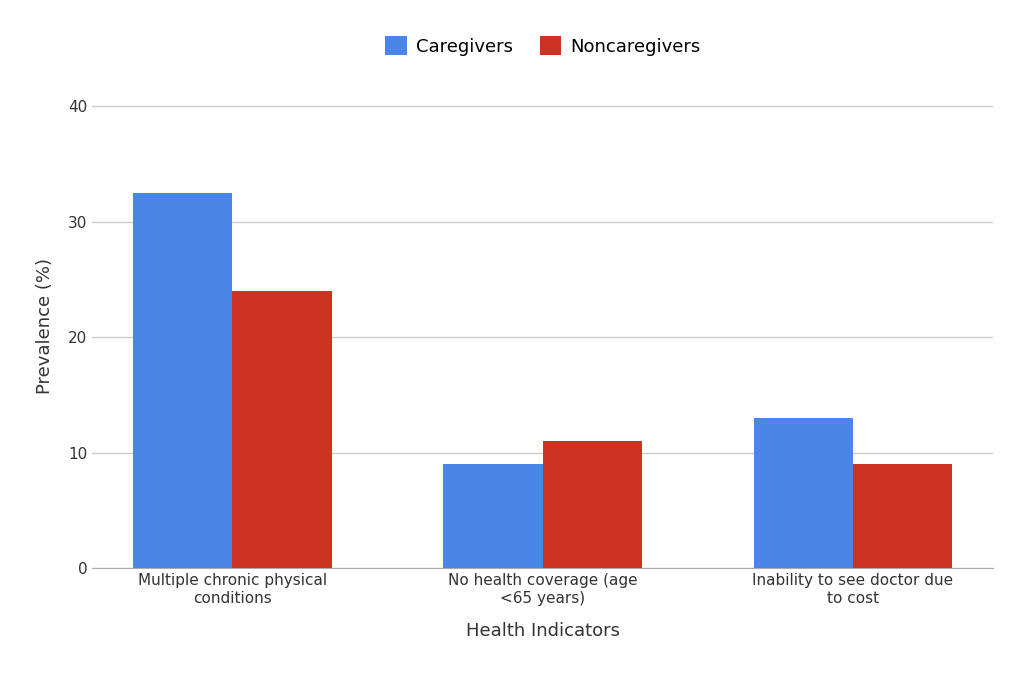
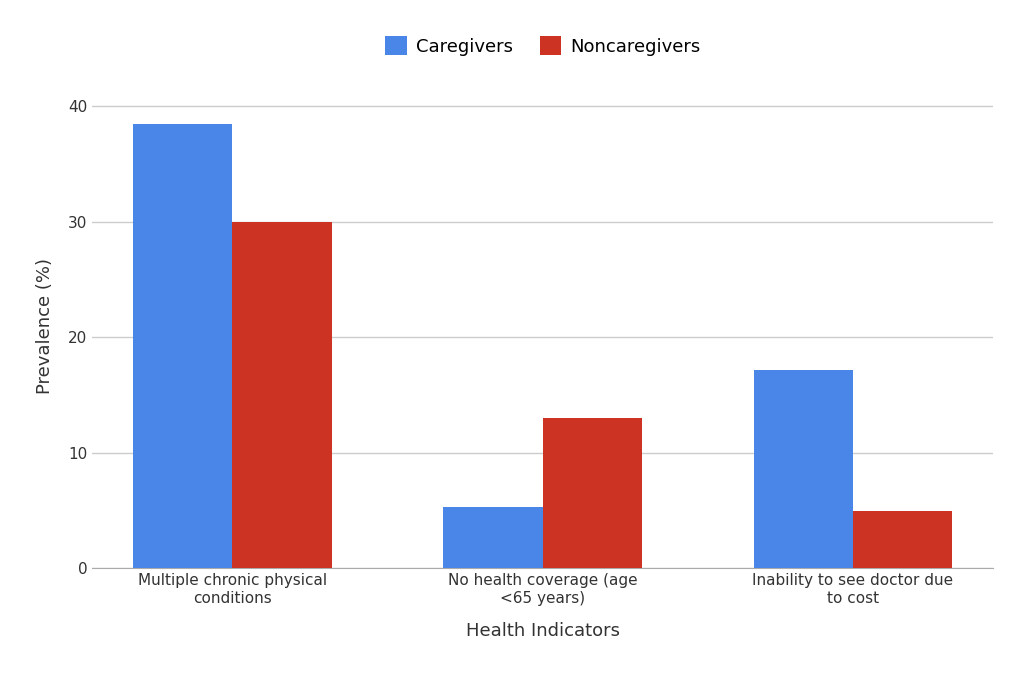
Caregivers/Multiple chronic physical conditions: 32.5 -> 38.5
Noncaregivers/Multiple chronic physical conditions: 24 -> 30
Caregivers/No health coverage (age <65 years): 9.0 -> 5.3
Noncaregivers/No health coverage (age <65 years): 11 -> 13
Caregivers/Inability to see doctor due to cost: 13.0 -> 17.2
Noncaregivers/Inability to see doctor due to cost: 9 -> 5
